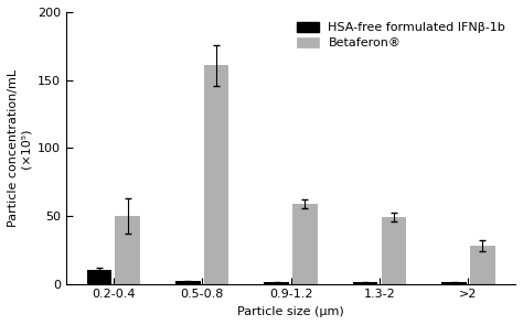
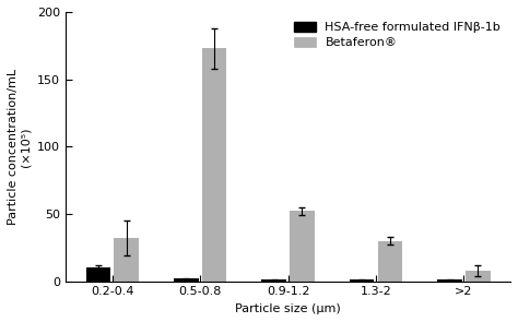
Betaferon®/0.2-0.4: 50 -> 32
Betaferon®/0.5-0.8: 161 -> 173
Betaferon®/0.9-1.2: 59 -> 52
Betaferon®/1.3-2: 49 -> 30
Betaferon®/>2: 28 -> 8
